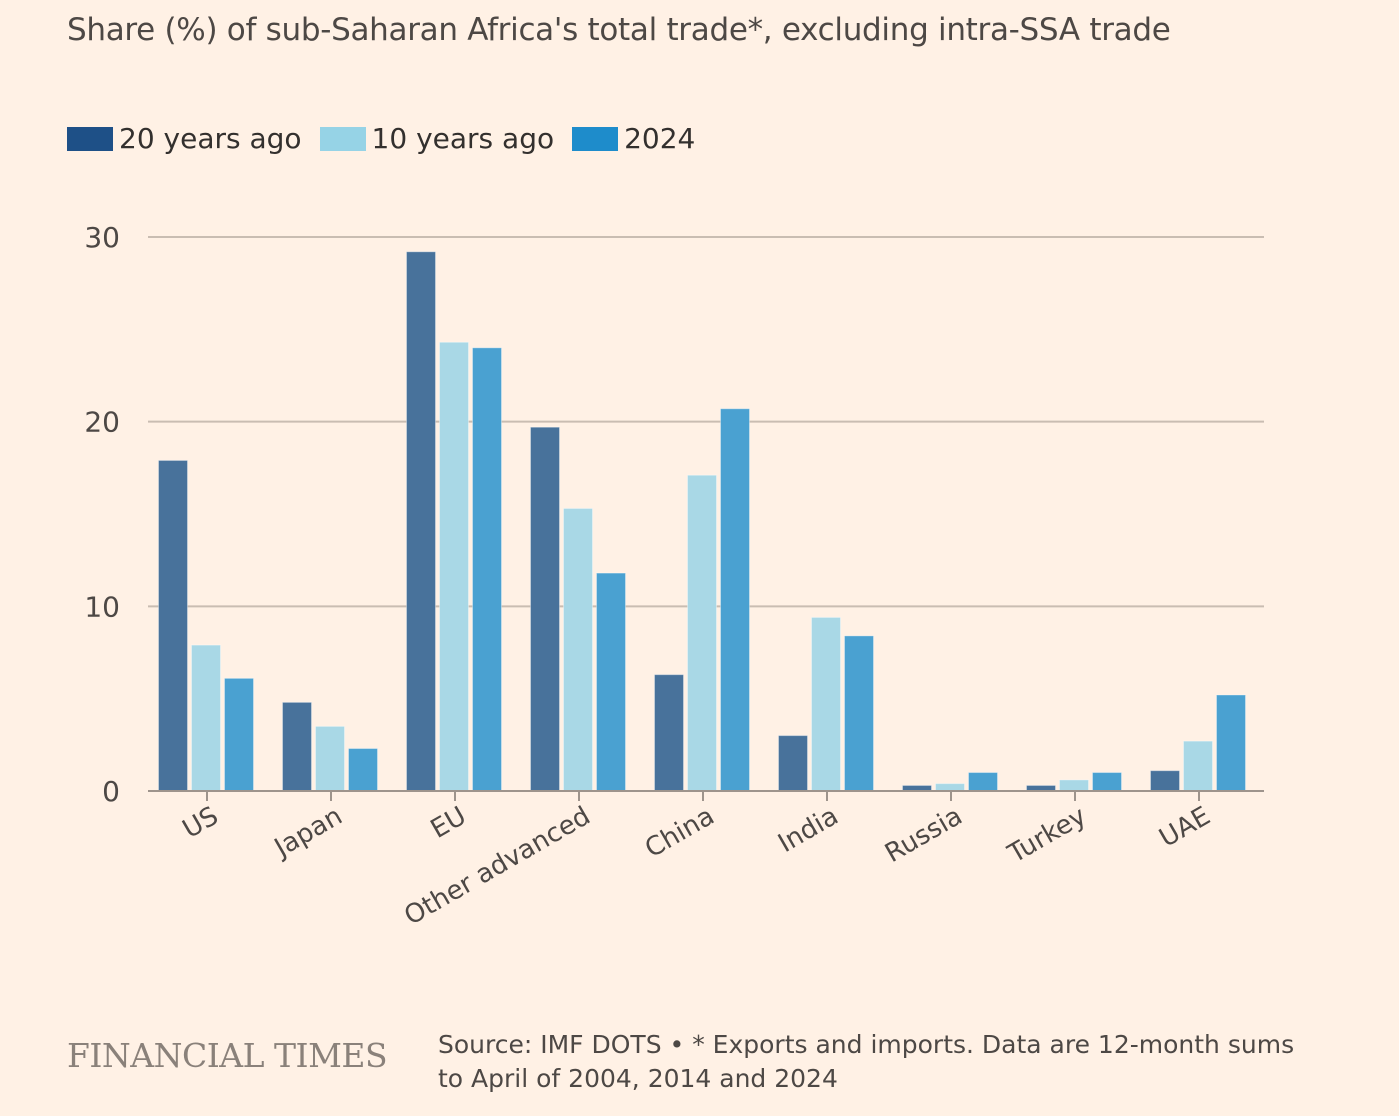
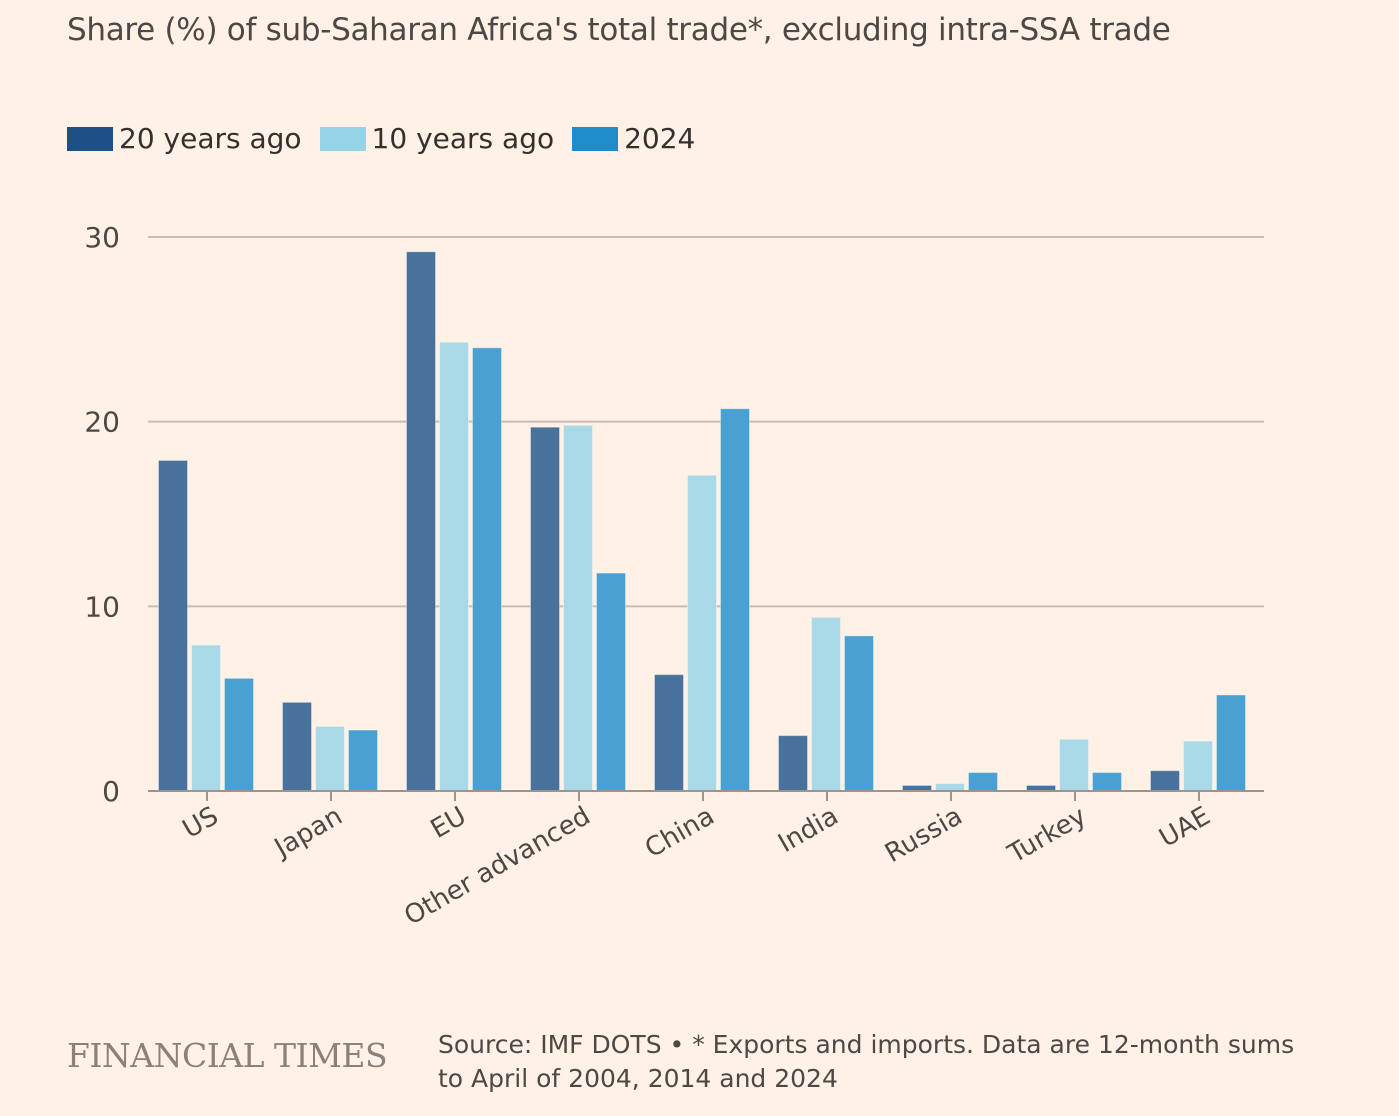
2024/Japan: 2.3 -> 3.3
10 years ago/Other advanced: 15.3 -> 19.8
10 years ago/Turkey: 0.6 -> 2.8
